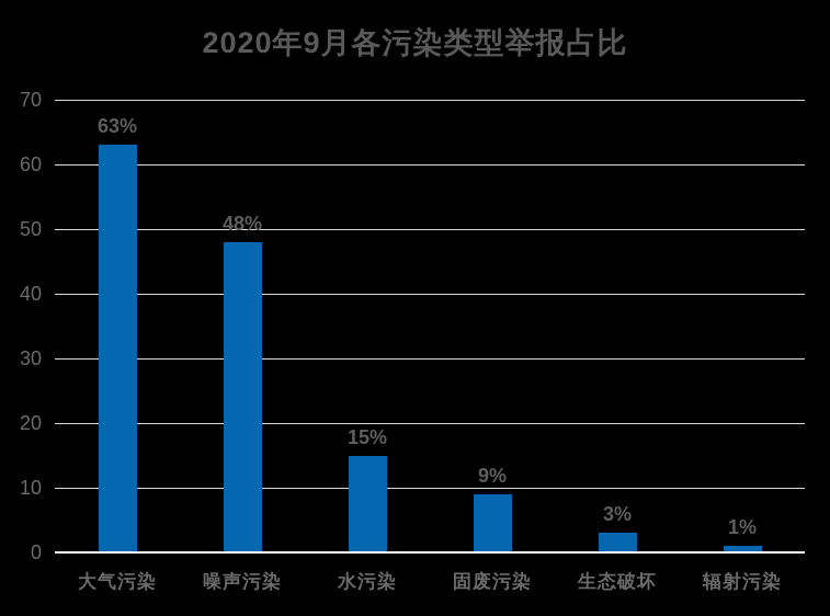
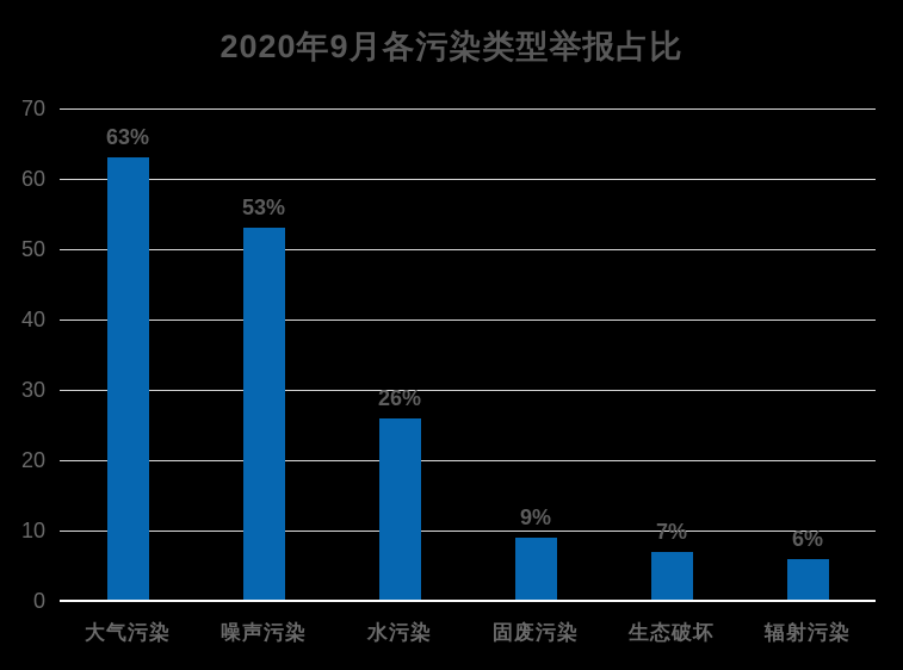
噪声污染: 48% -> 53%
水污染: 15% -> 26%
生态破坏: 3% -> 7%
辐射污染: 1% -> 6%
